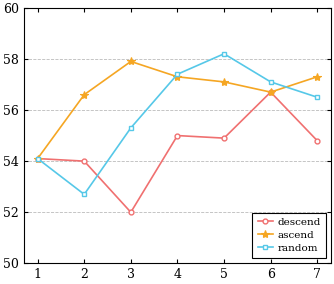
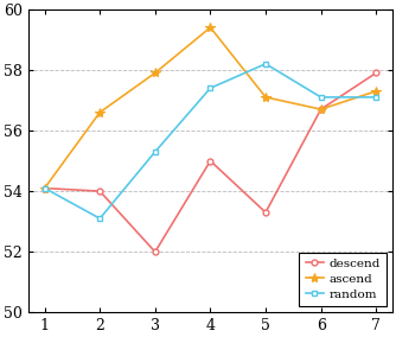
random/2: 52.7 -> 53.1
ascend/4: 57.3 -> 59.4
descend/5: 54.9 -> 53.3
descend/7: 54.8 -> 57.9
random/7: 56.5 -> 57.1
